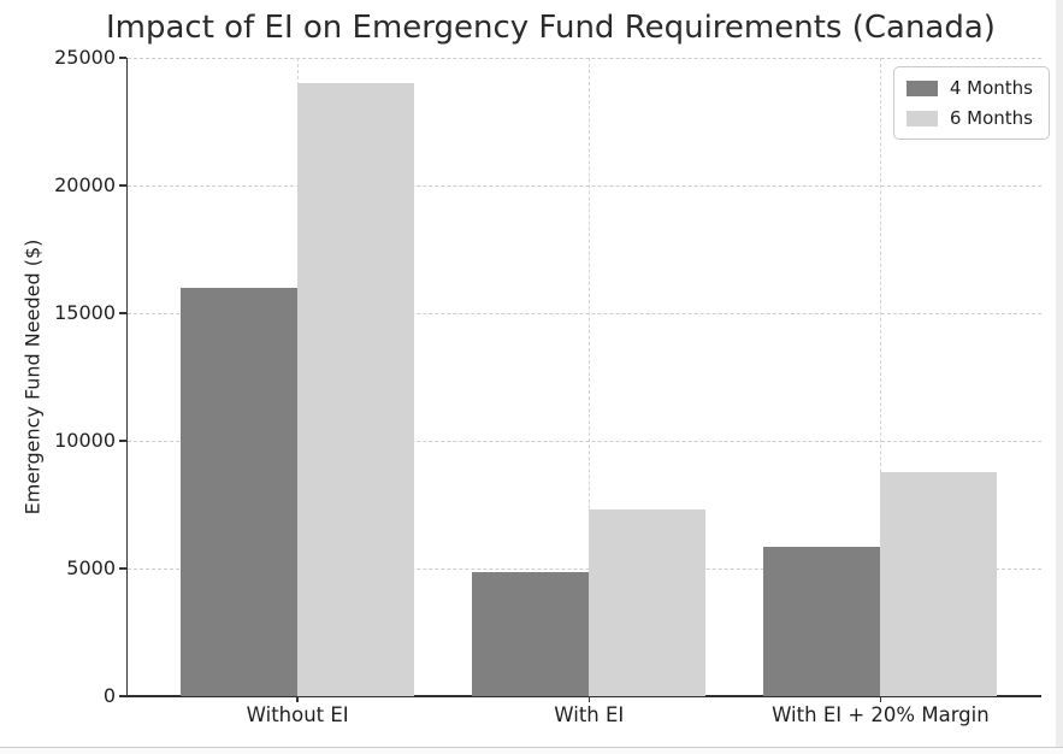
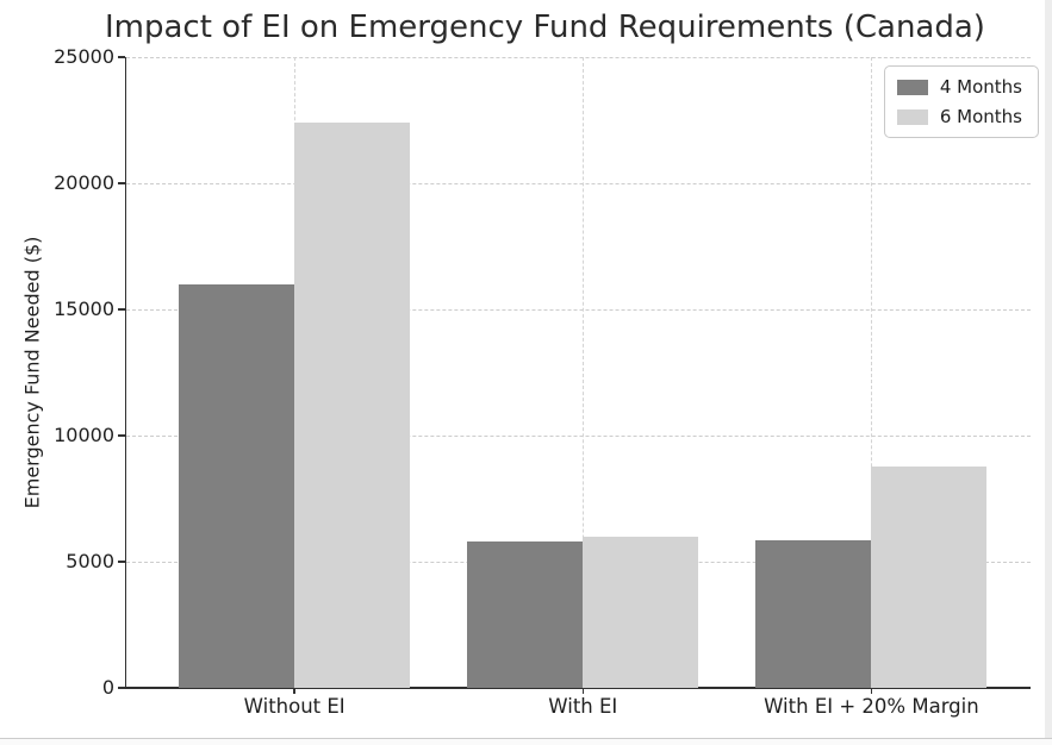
6 Months/Without EI: 24000 -> 22400
4 Months/With EI: 4900 -> 5800
6 Months/With EI: 7300 -> 6000
